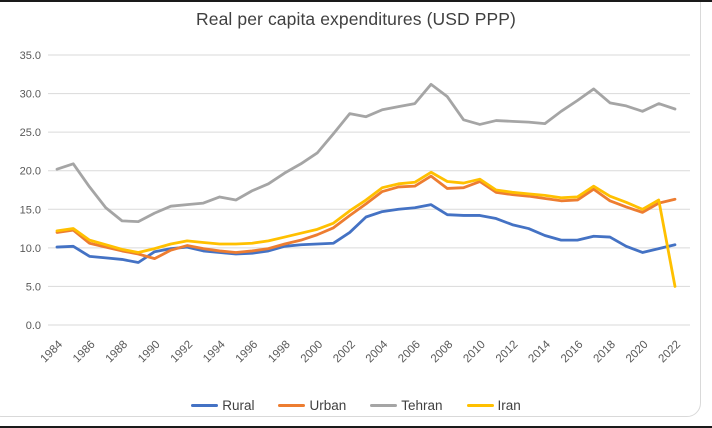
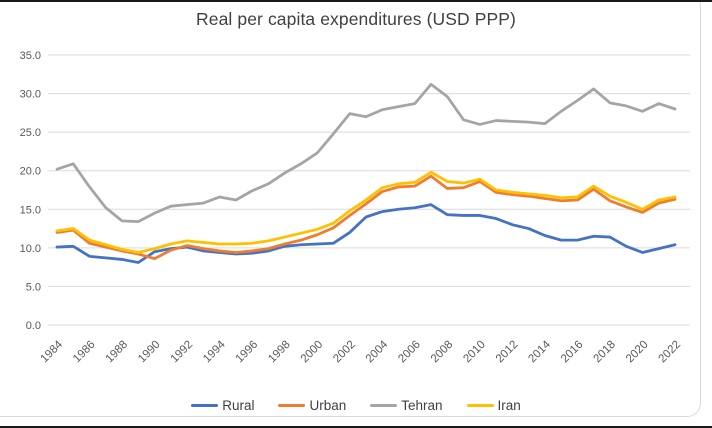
Iran/2022: 5 -> 17
